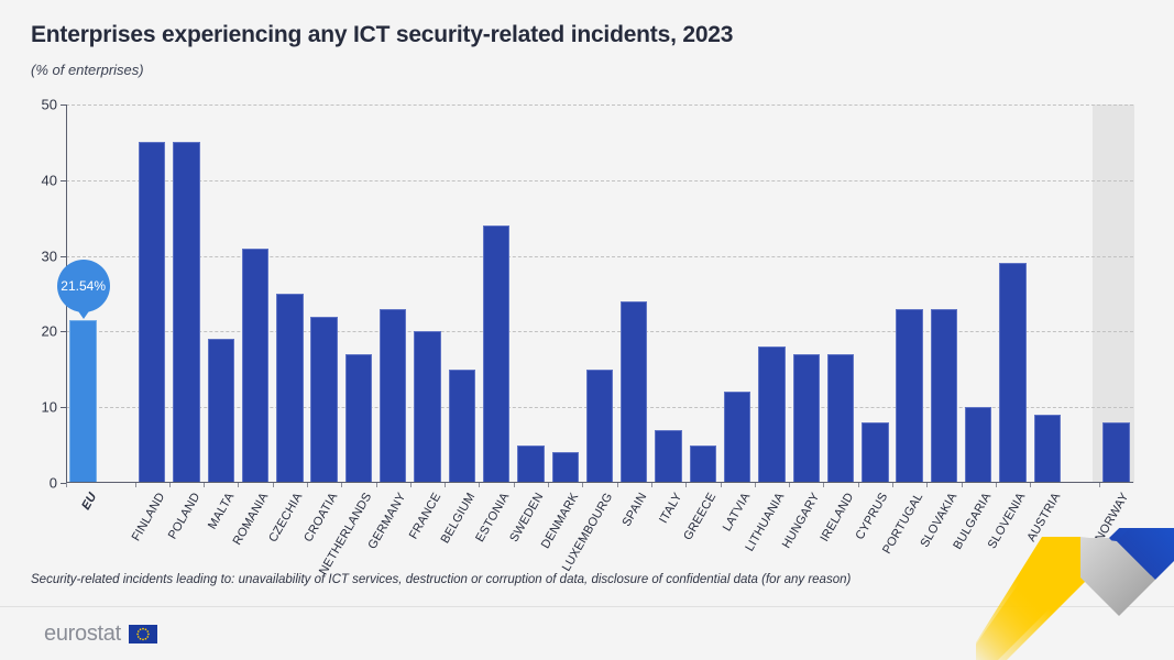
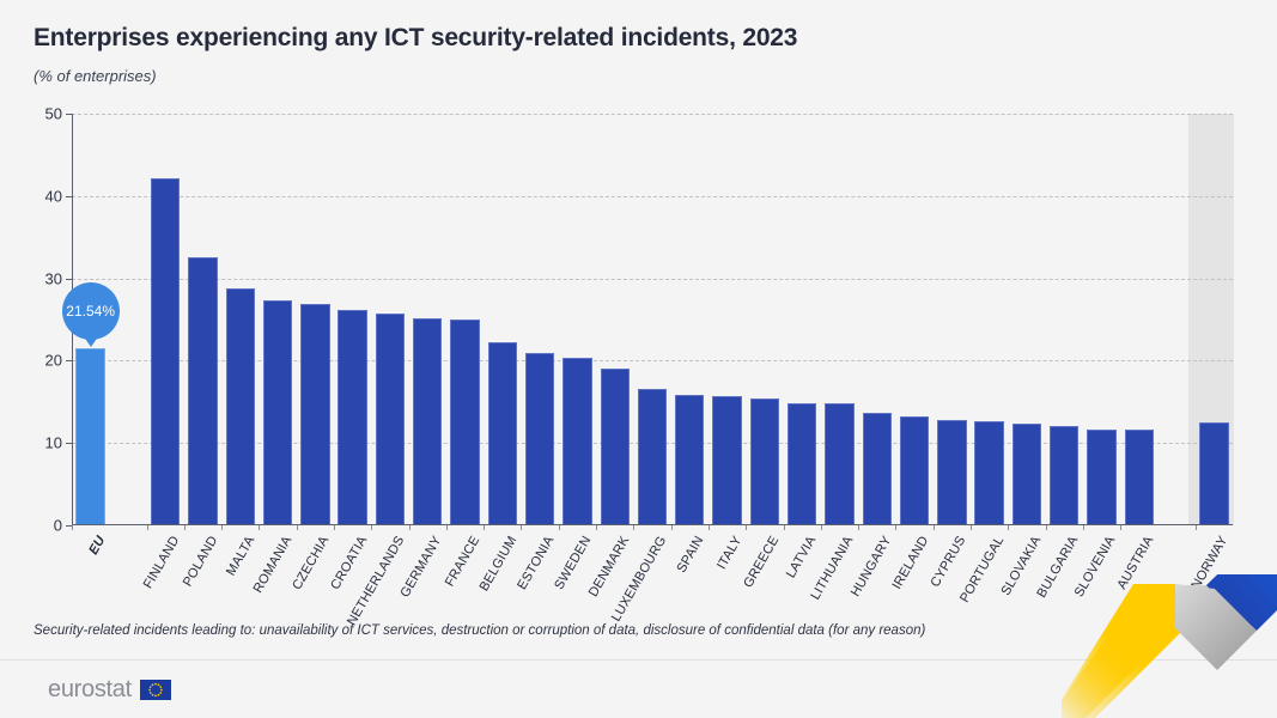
FINLAND: 45 -> 42
POLAND: 45 -> 32
MALTA: 19 -> 29
ROMANIA: 31 -> 27
CZECHIA: 25 -> 27
CROATIA: 22 -> 26
NETHERLANDS: 17 -> 26
GERMANY: 23 -> 25
FRANCE: 20 -> 25
BELGIUM: 15 -> 22
ESTONIA: 34 -> 21
SWEDEN: 5 -> 20
DENMARK: 4 -> 19
LUXEMBOURG: 15 -> 16
SPAIN: 24 -> 16
ITALY: 7 -> 16
GREECE: 5 -> 15
LATVIA: 12 -> 15
LITHUANIA: 18 -> 15
HUNGARY: 17 -> 14
IRELAND: 17 -> 13
CYPRUS: 8 -> 13
PORTUGAL: 23 -> 13
SLOVAKIA: 23 -> 12
BULGARIA: 10 -> 12
SLOVENIA: 29 -> 12
AUSTRIA: 9 -> 12
NORWAY: 8 -> 12
